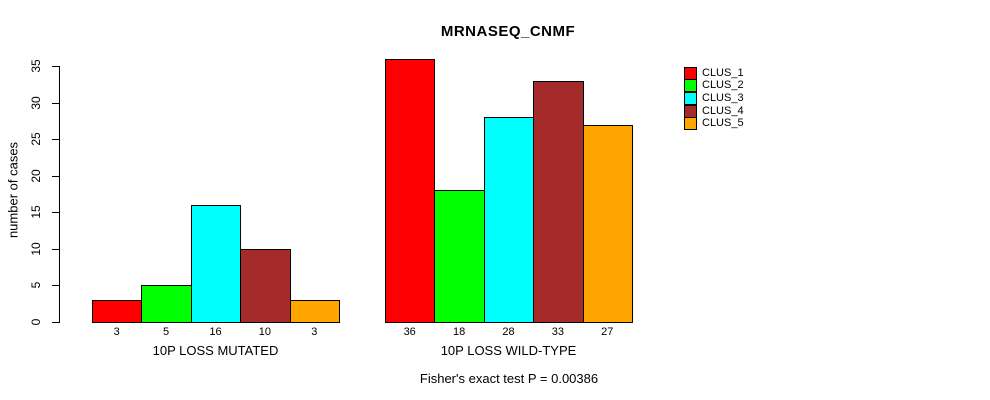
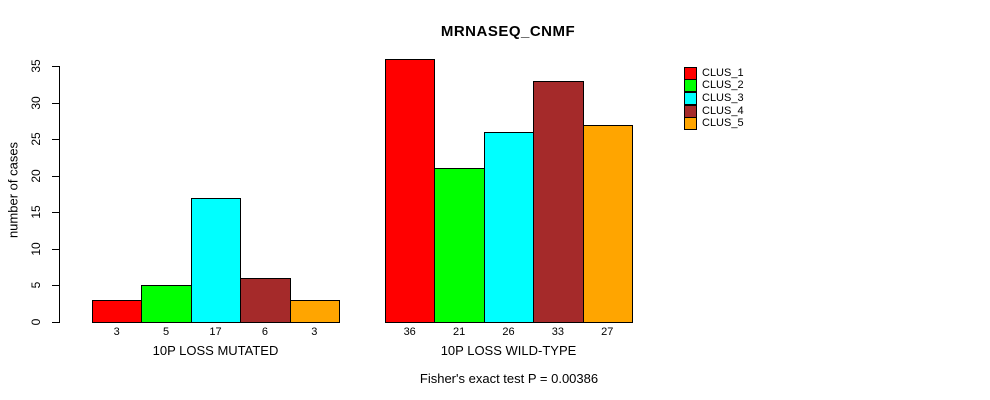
CLUS_3/10P LOSS MUTATED: 16 -> 17
CLUS_4/10P LOSS MUTATED: 10 -> 6
CLUS_2/10P LOSS WILD-TYPE: 18 -> 21
CLUS_3/10P LOSS WILD-TYPE: 28 -> 26
